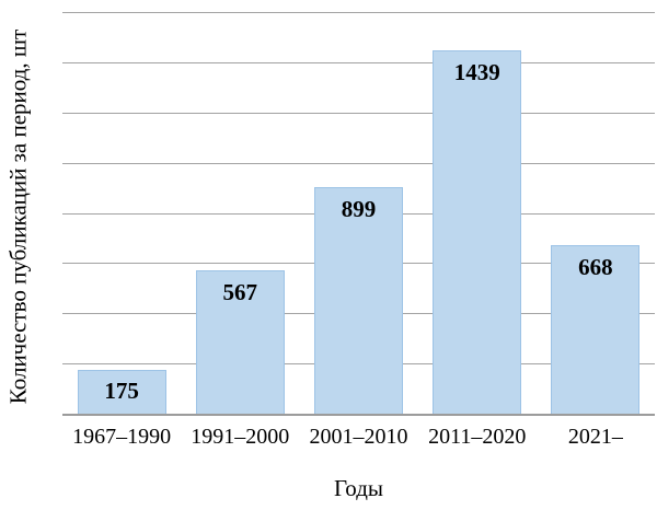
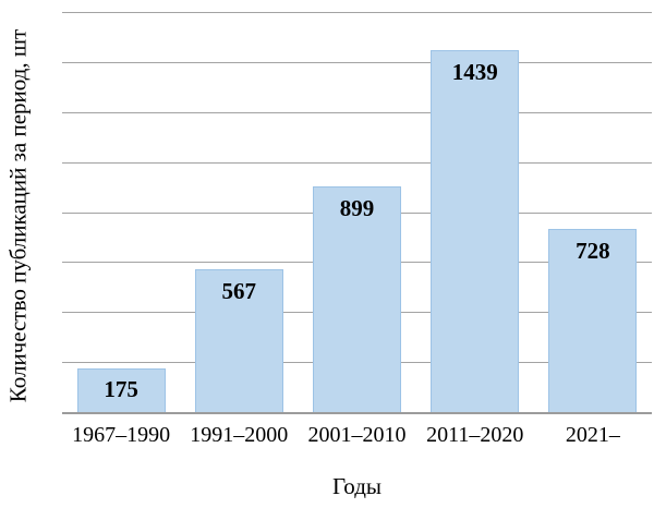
2021–: 668 -> 728
